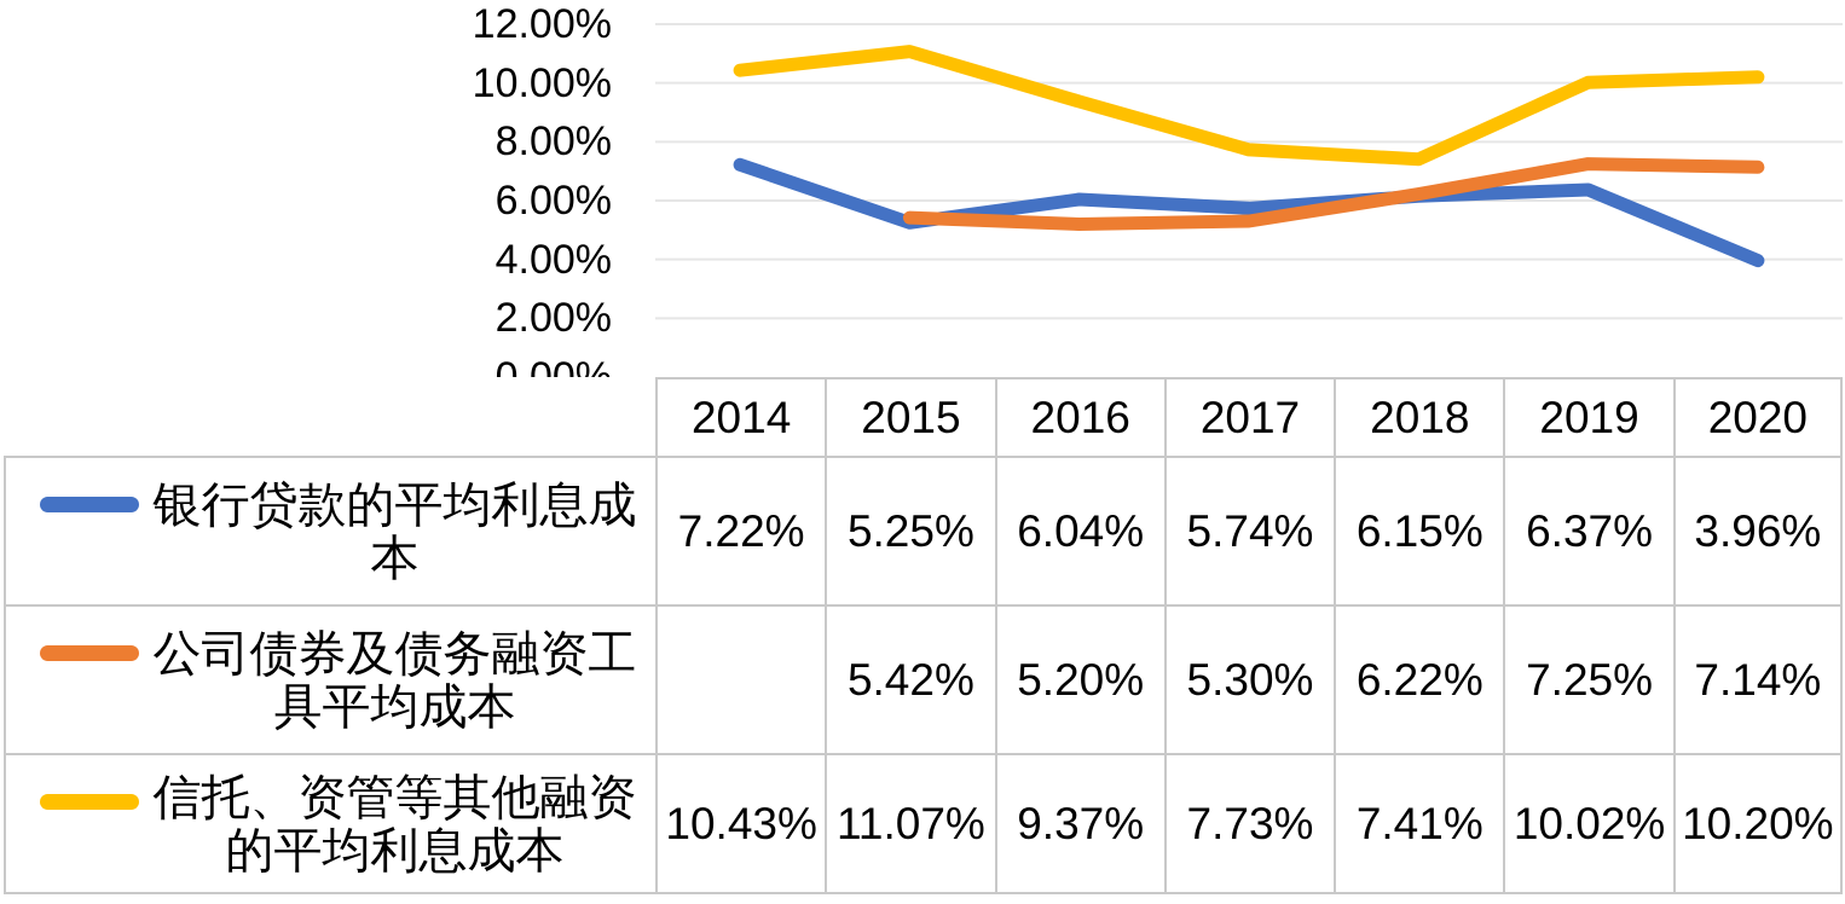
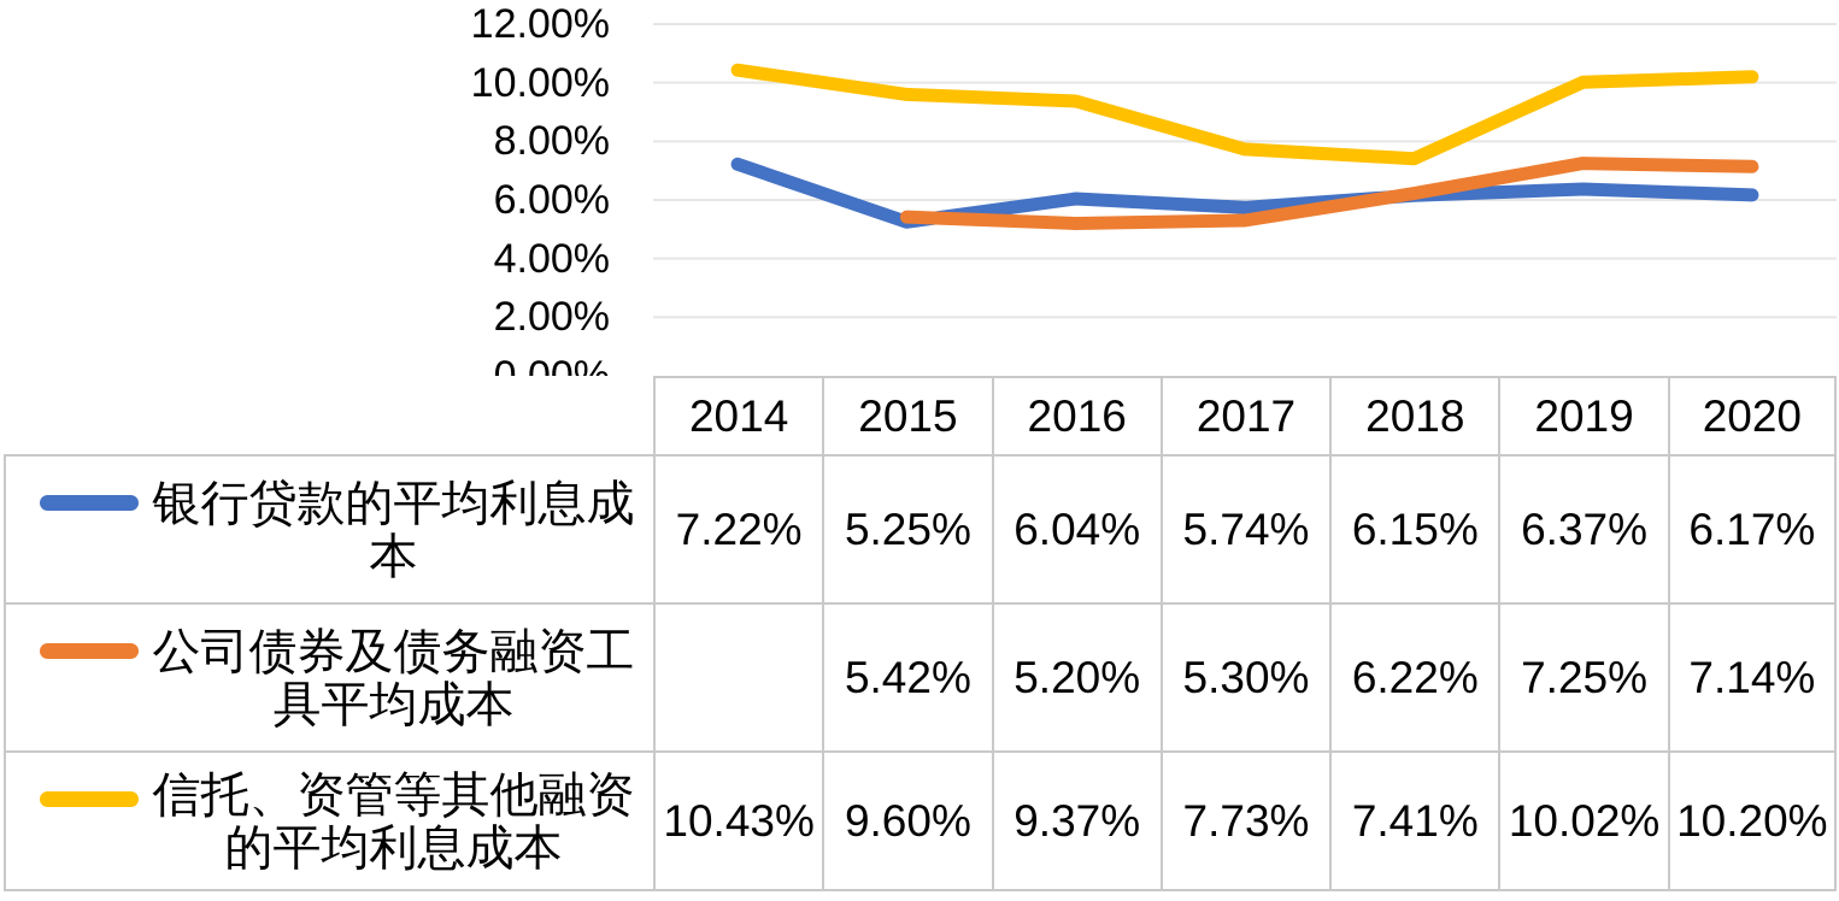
信托、资管等其他融资的平均利息成本/2015: 11.07% -> 9.60%
银行贷款的平均利息成本/2020: 3.96% -> 6.17%
